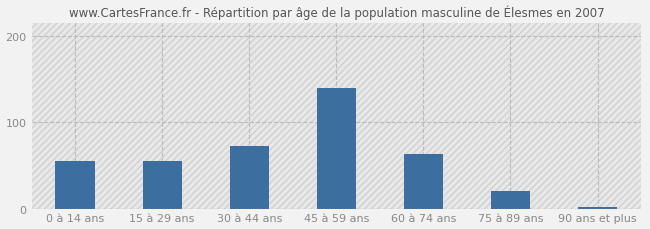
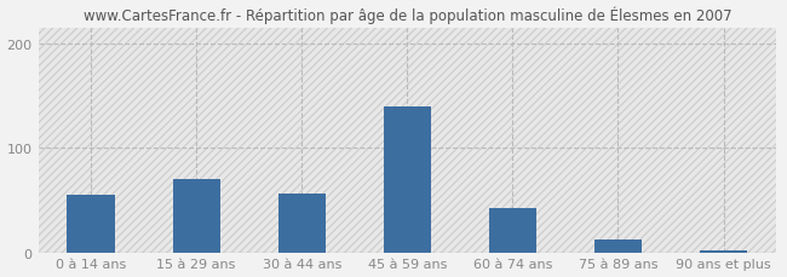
15 à 29 ans: 55 -> 70
30 à 44 ans: 72 -> 56
60 à 74 ans: 63 -> 42
75 à 89 ans: 20 -> 12
